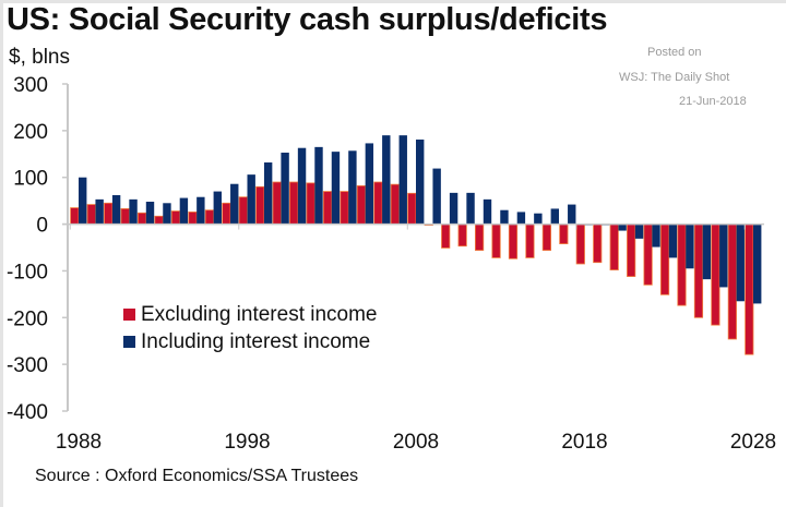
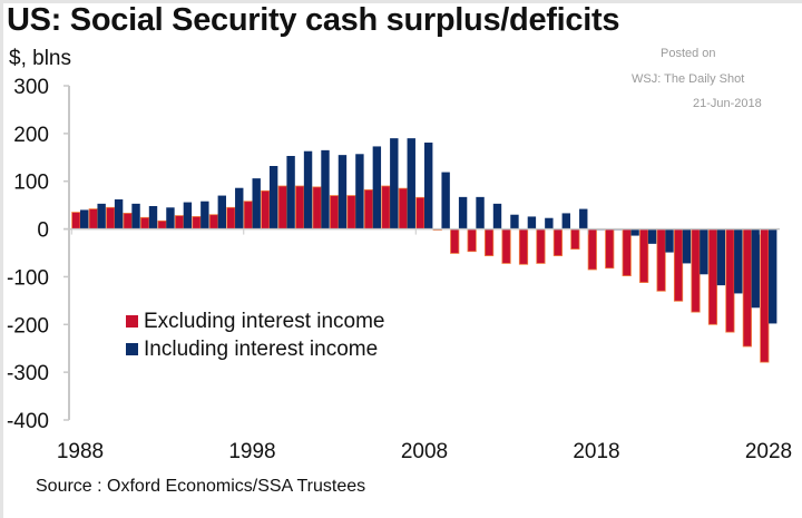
Including interest income/1988: 100 -> 40
Including interest income/2028: -170 -> -200
